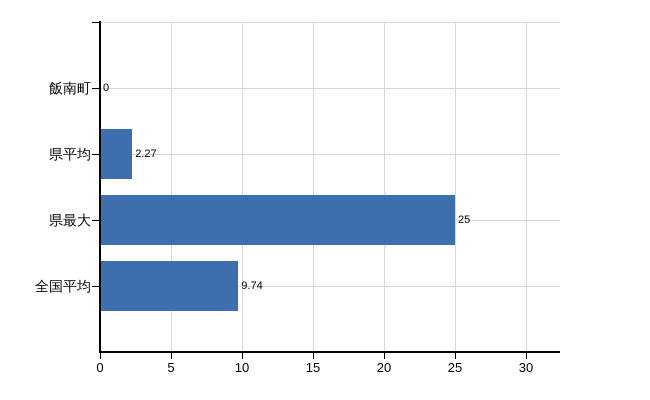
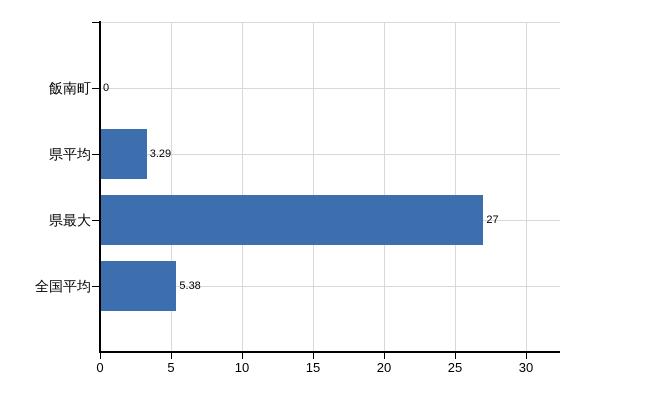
県平均: 2.27 -> 3.29
県最大: 25 -> 27
全国平均: 9.74 -> 5.38
